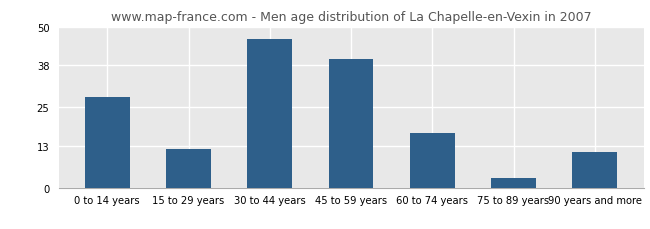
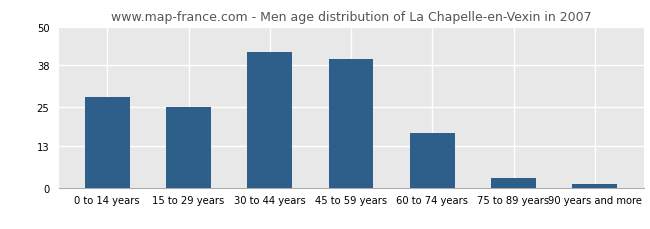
15 to 29 years: 12 -> 25
30 to 44 years: 46 -> 42
90 years and more: 11 -> 1
